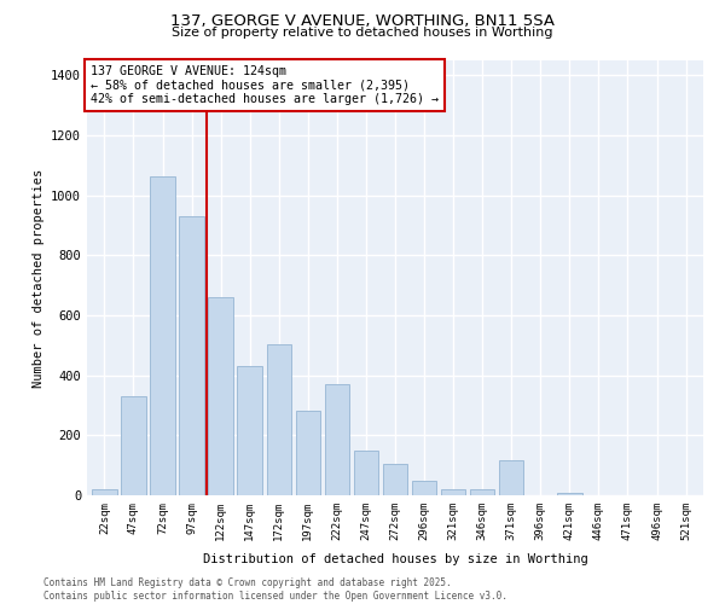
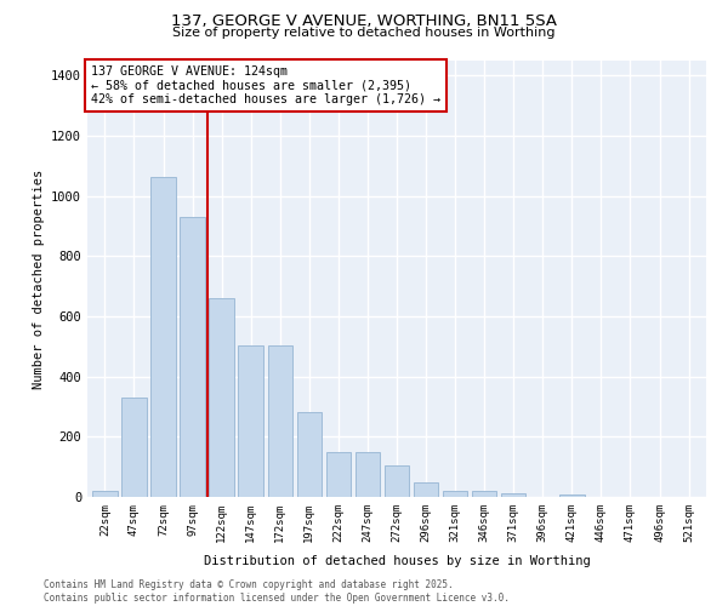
147sqm: 430 -> 505
222sqm: 370 -> 150
371sqm: 115 -> 12
